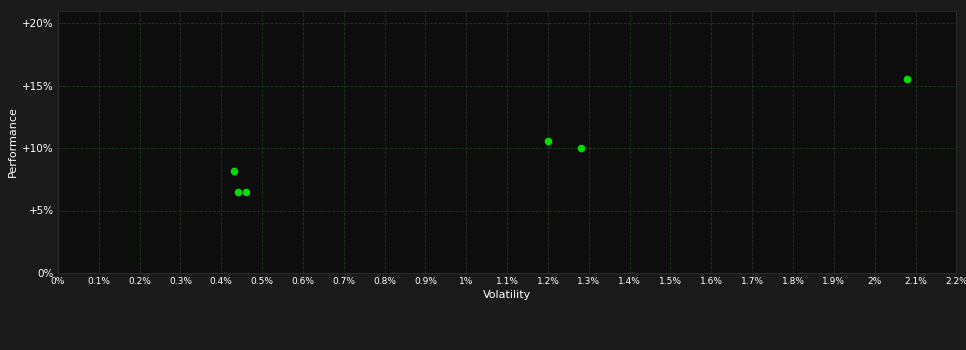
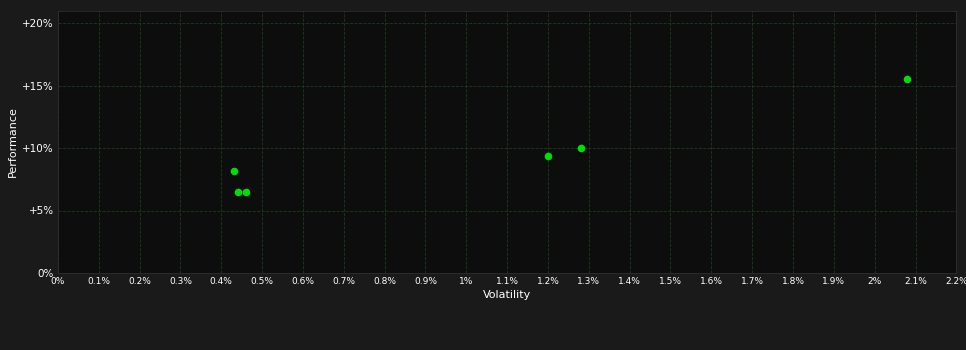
1.2%: 10.6% -> 9.4%
